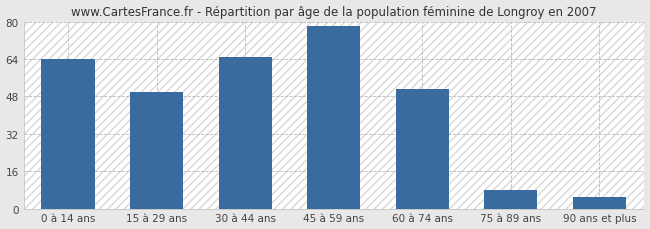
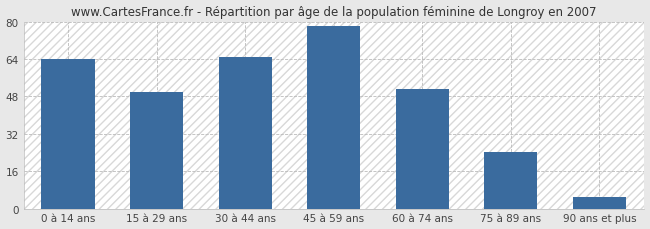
75 à 89 ans: 8 -> 24
